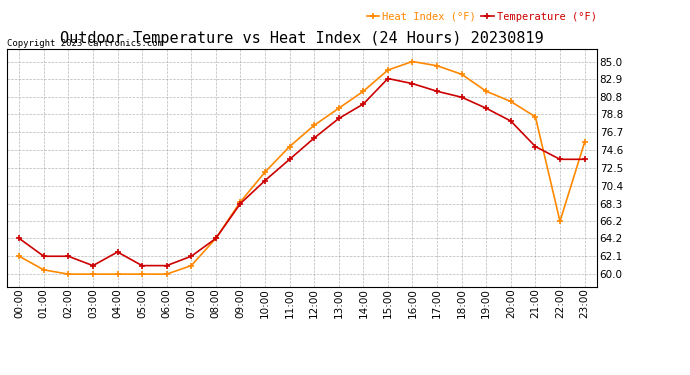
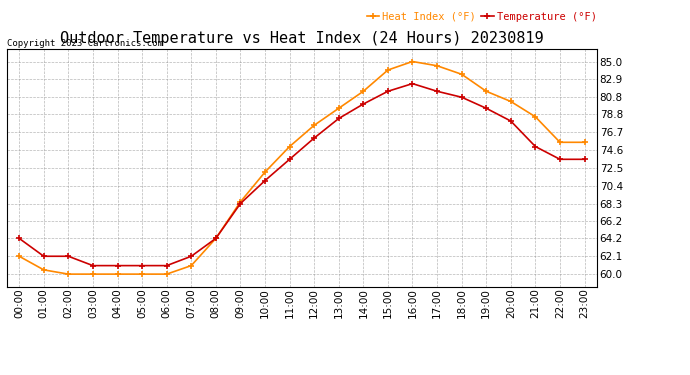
Temperature (°F)/04:00: 62.6 -> 61.0
Temperature (°F)/15:00: 83.0 -> 81.5
Heat Index (°F)/22:00: 66.2 -> 75.5
